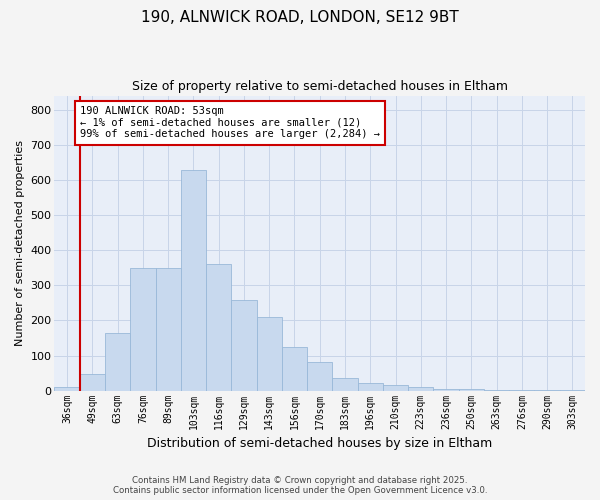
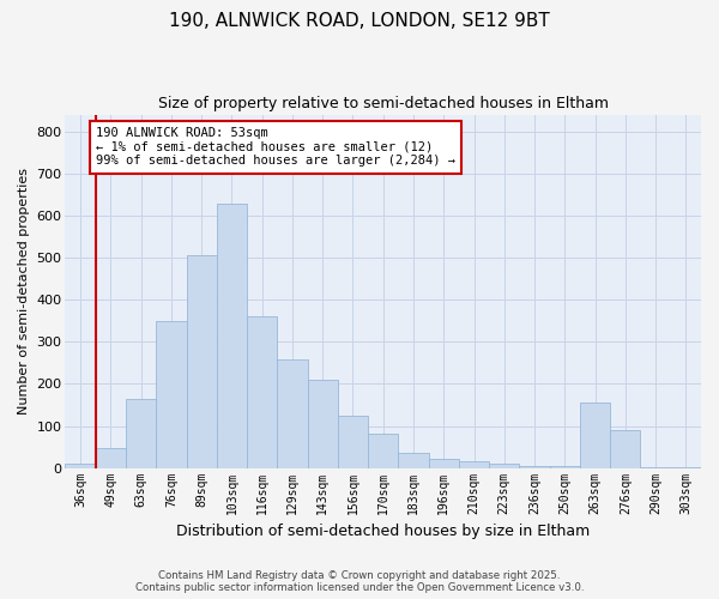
89sqm: 350 -> 505
263sqm: 3 -> 155
276sqm: 2 -> 90
